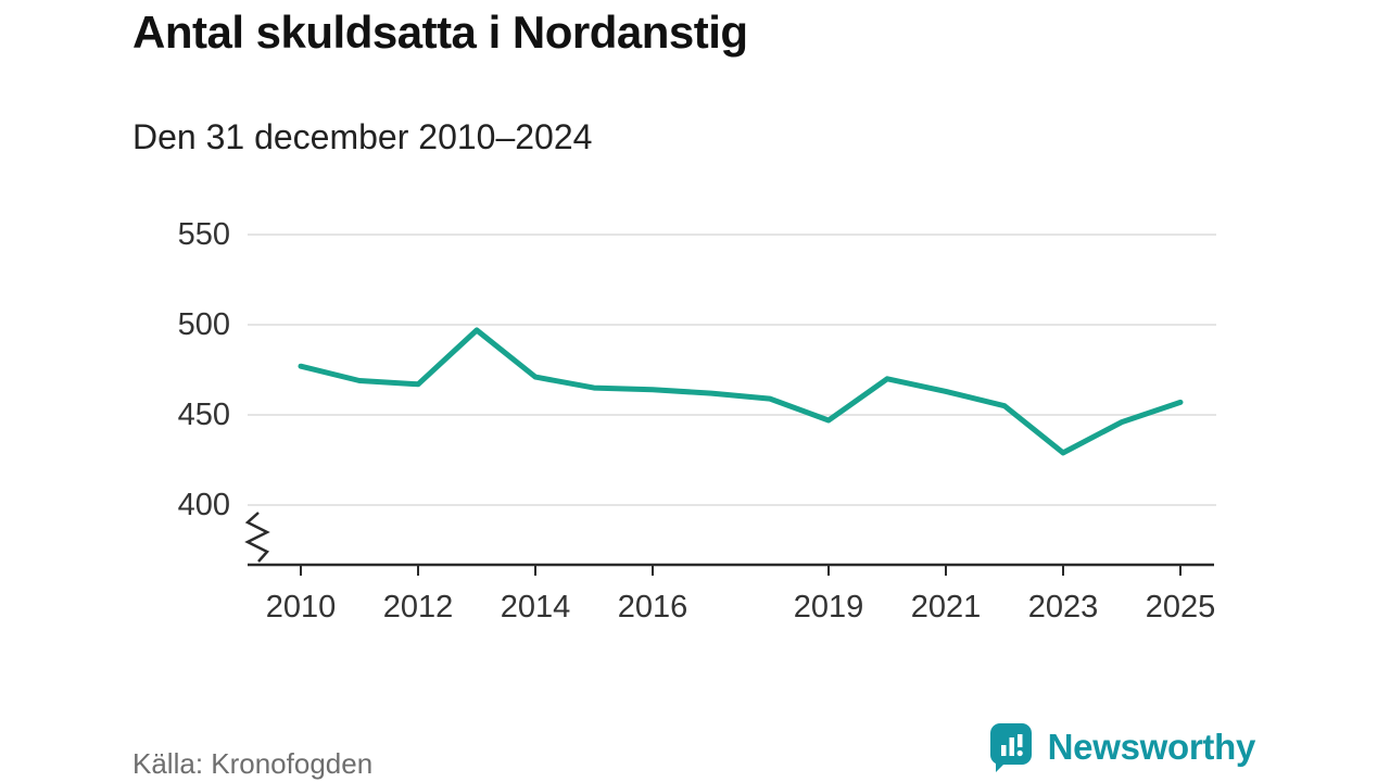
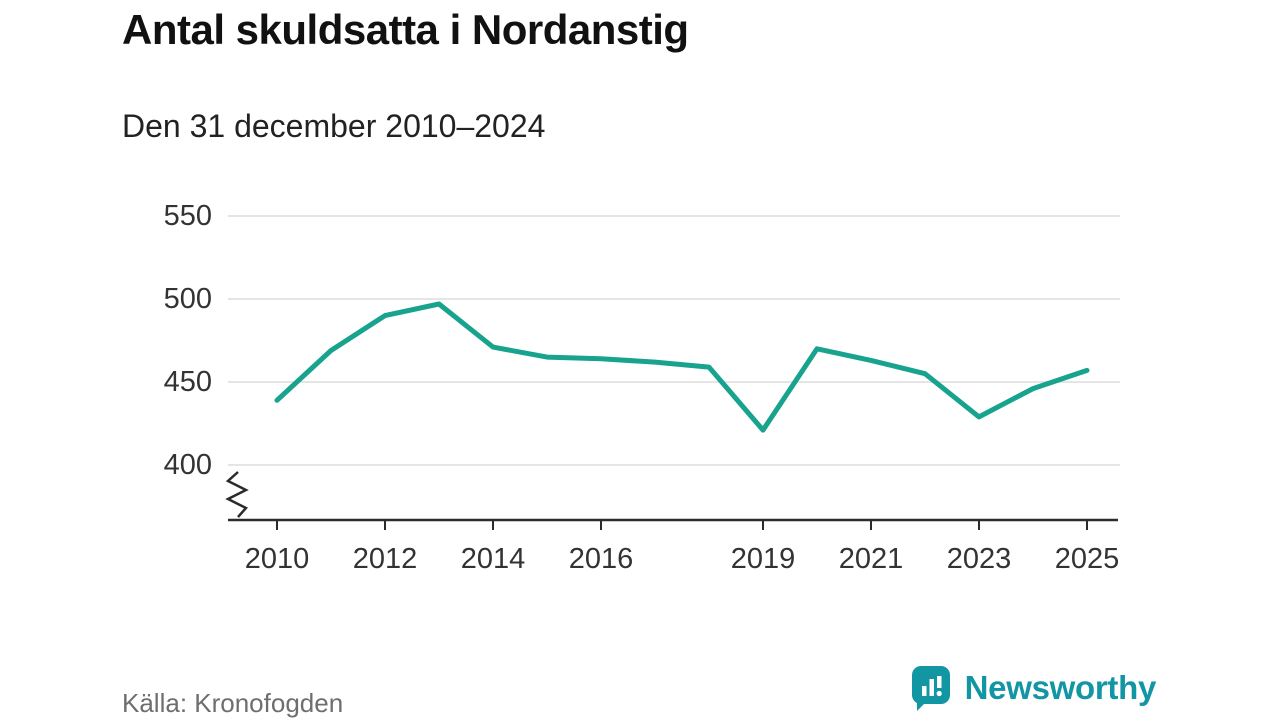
2010: 477 -> 439
2012: 467 -> 490
2019: 447 -> 421
